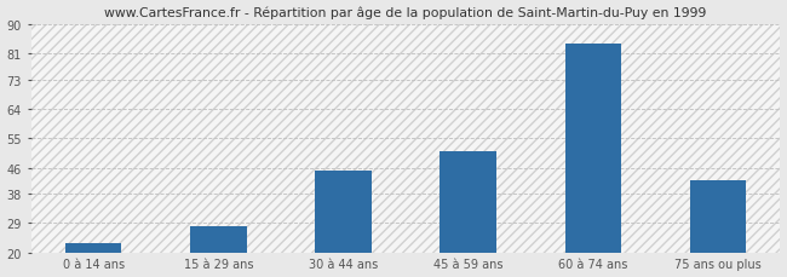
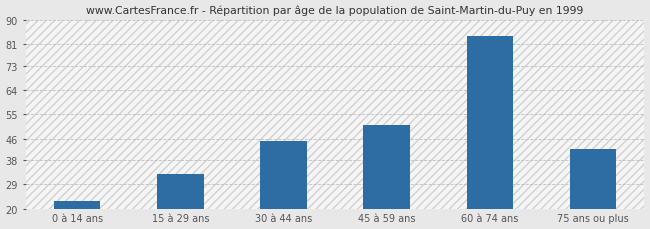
15 à 29 ans: 28 -> 33
